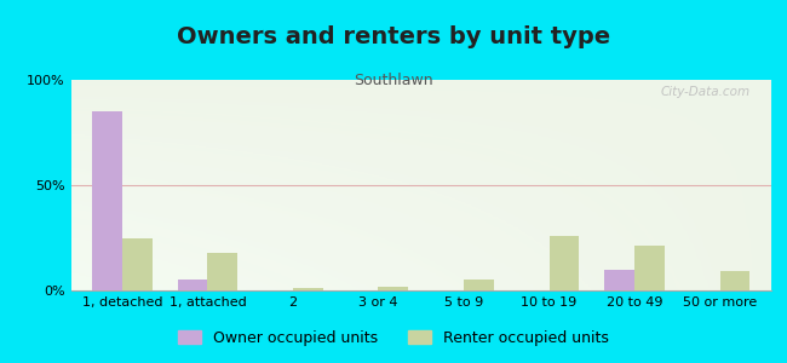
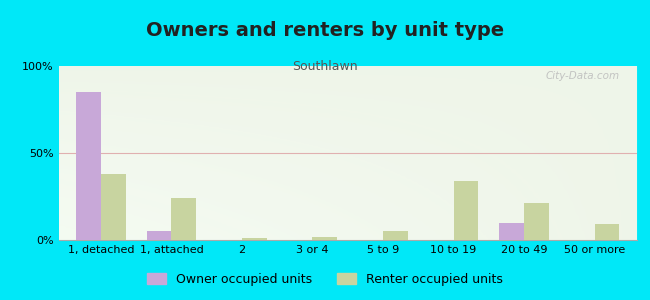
Renter occupied units/1, detached: 25% -> 38%
Renter occupied units/1, attached: 18% -> 24%
Renter occupied units/10 to 19: 26% -> 34%
